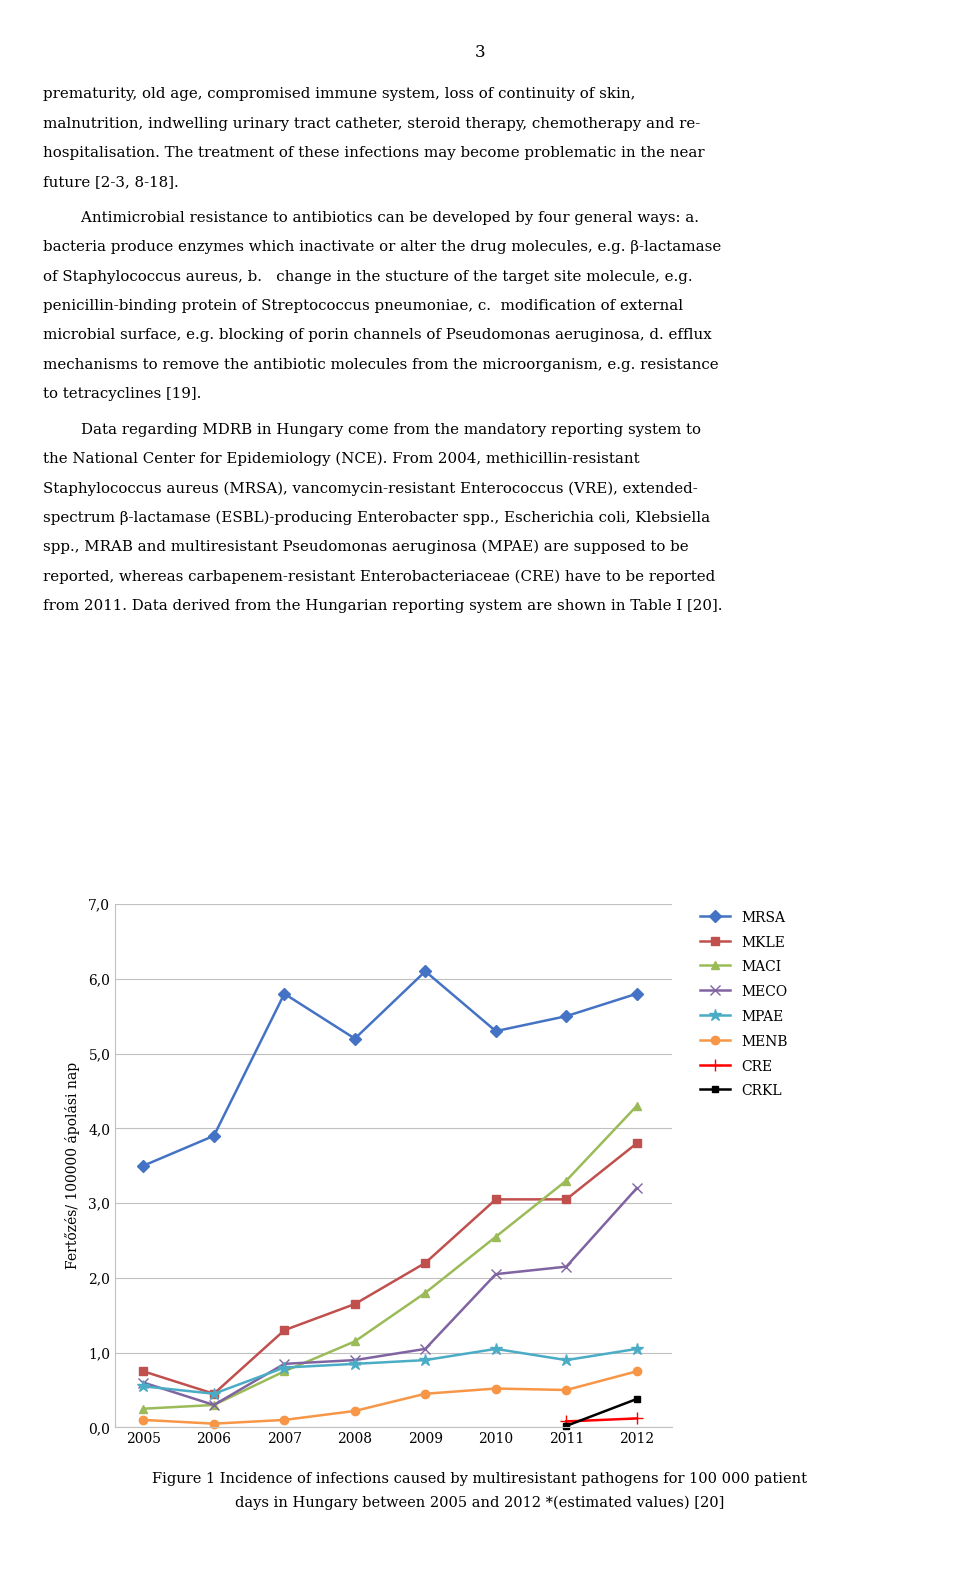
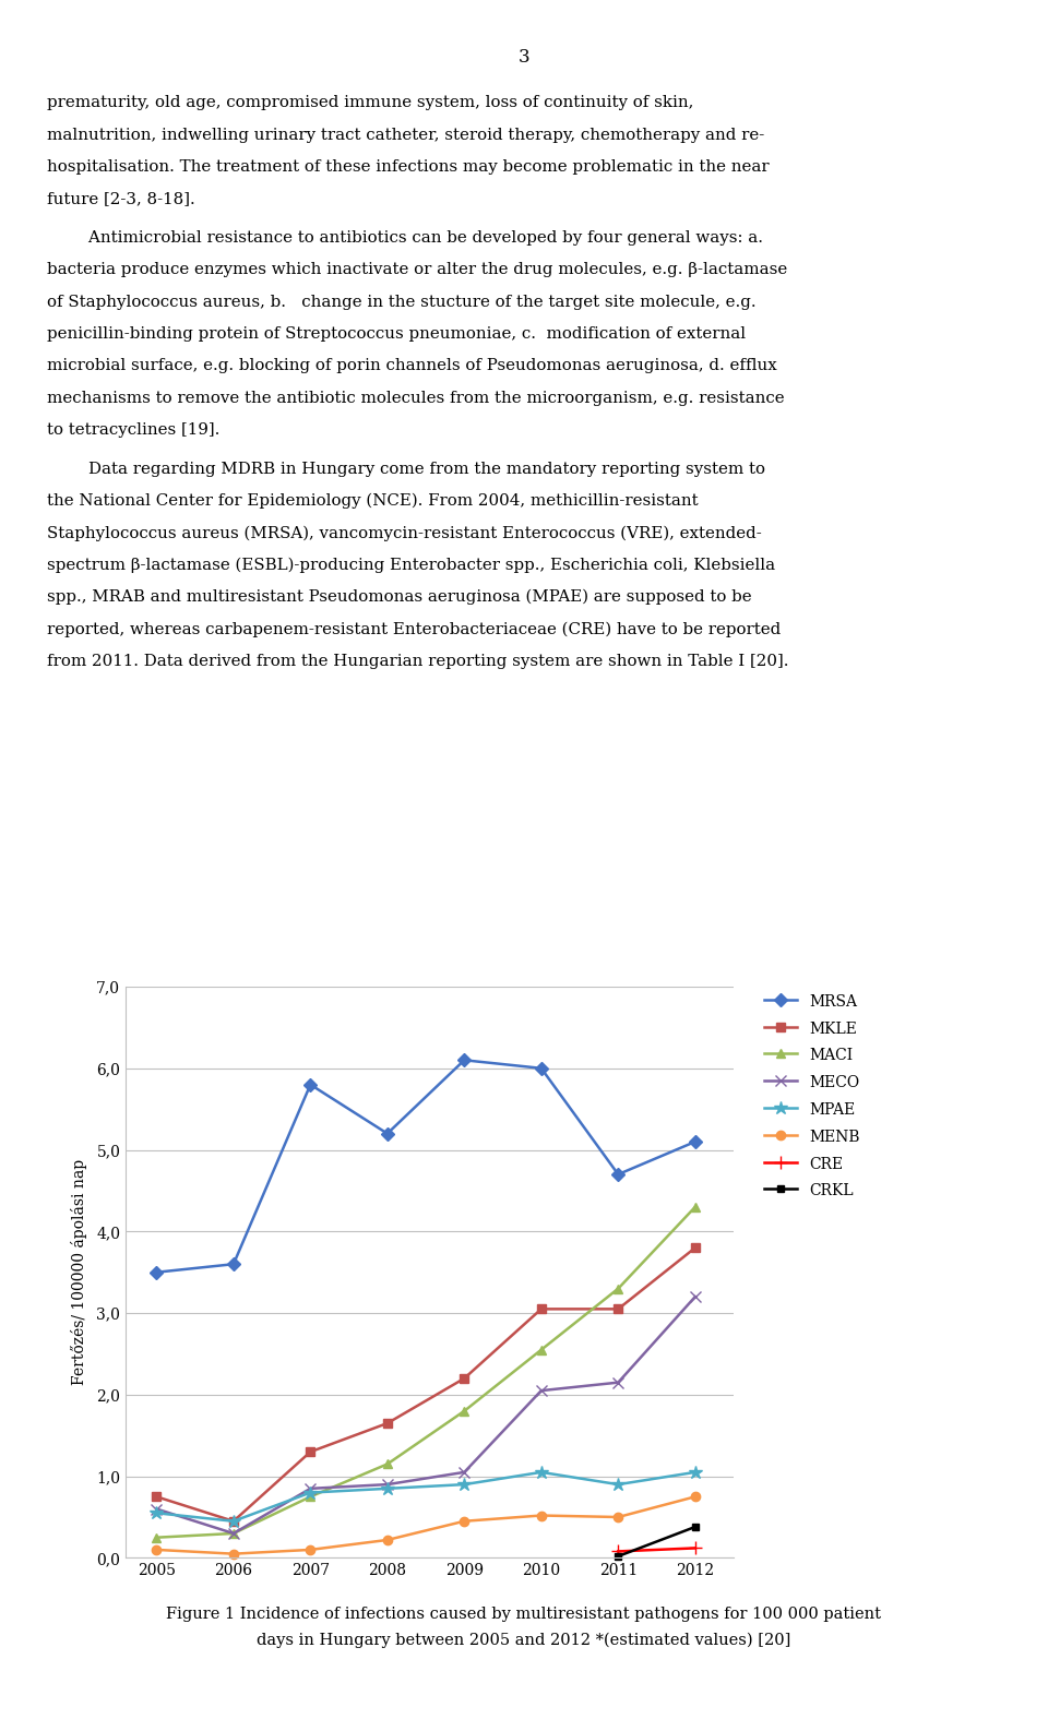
MRSA/2006: 3,9 -> 3,6
MRSA/2010: 5,3 -> 6,0
MRSA/2011: 5,5 -> 4,7
MRSA/2012: 5,8 -> 5,1
